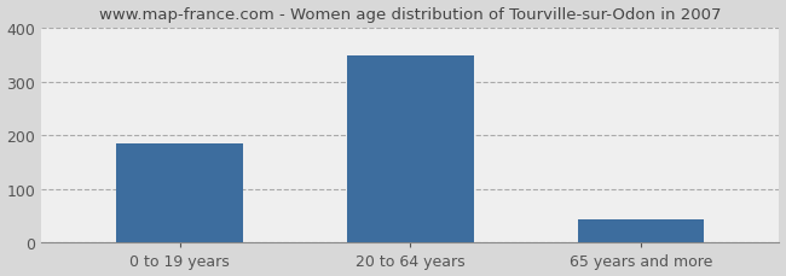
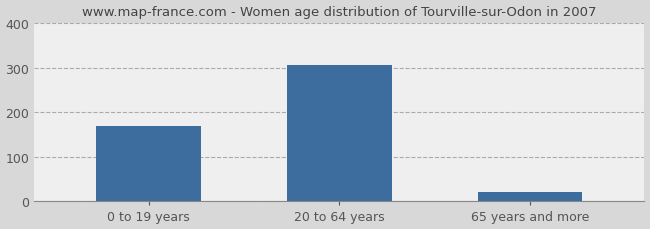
0 to 19 years: 185 -> 170
20 to 64 years: 348 -> 305
65 years and more: 43 -> 20
